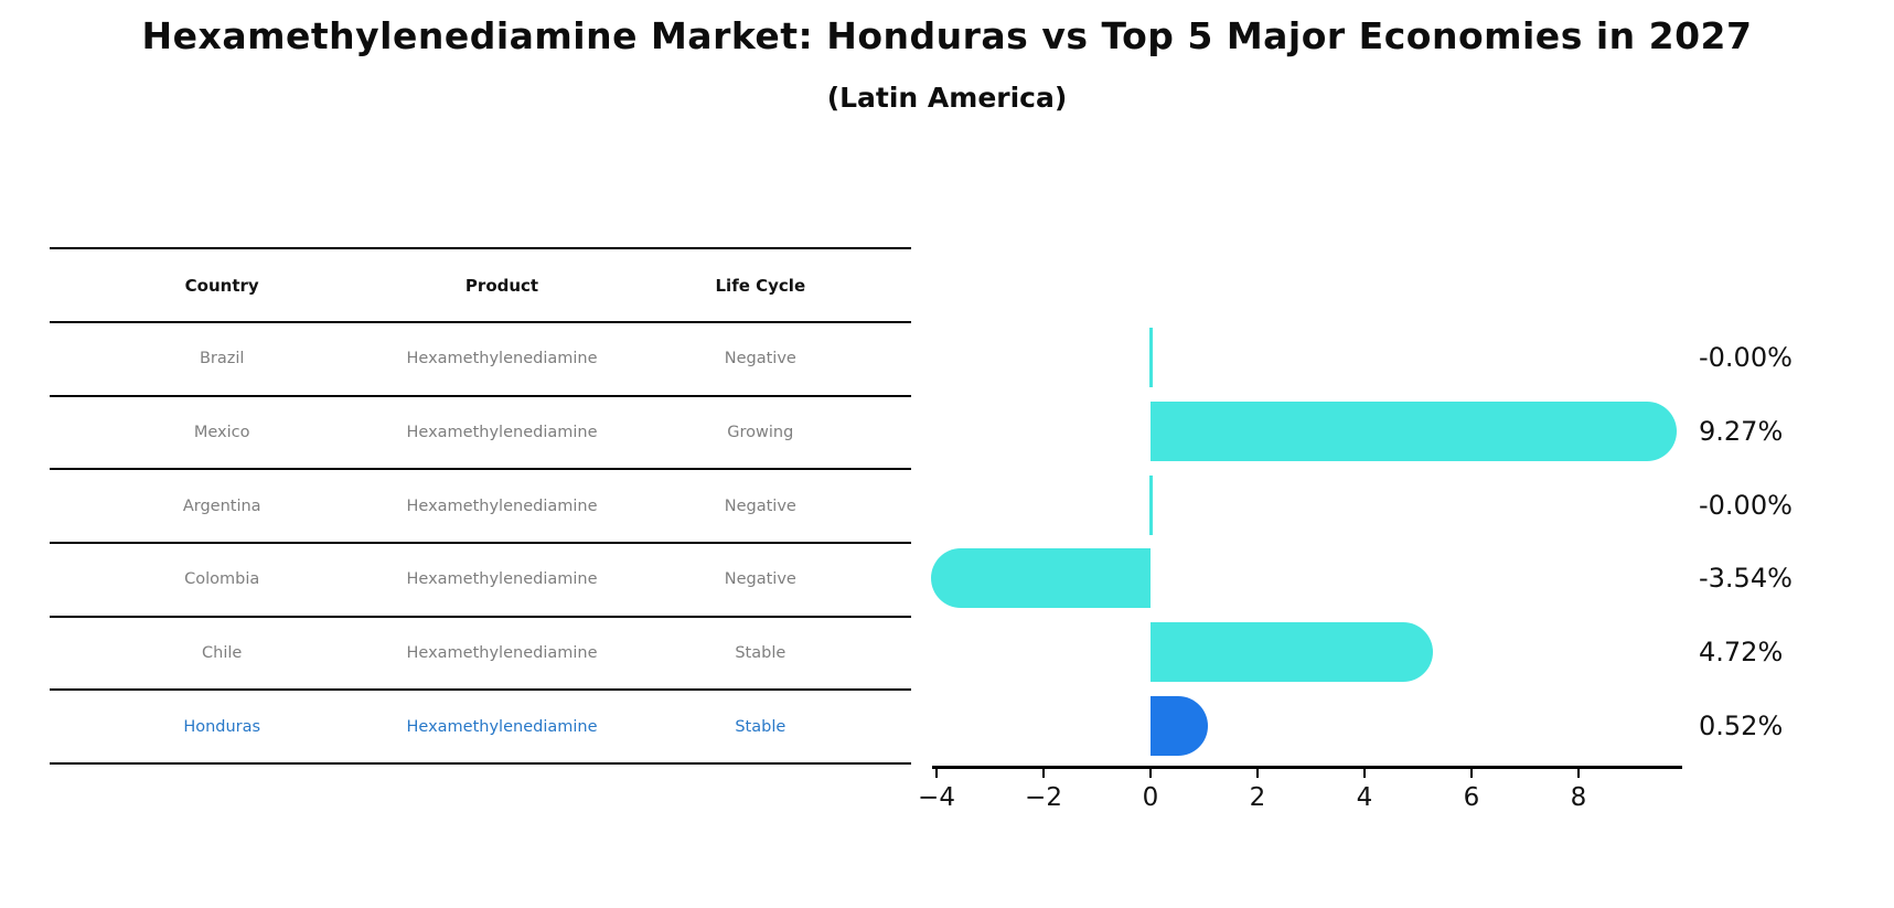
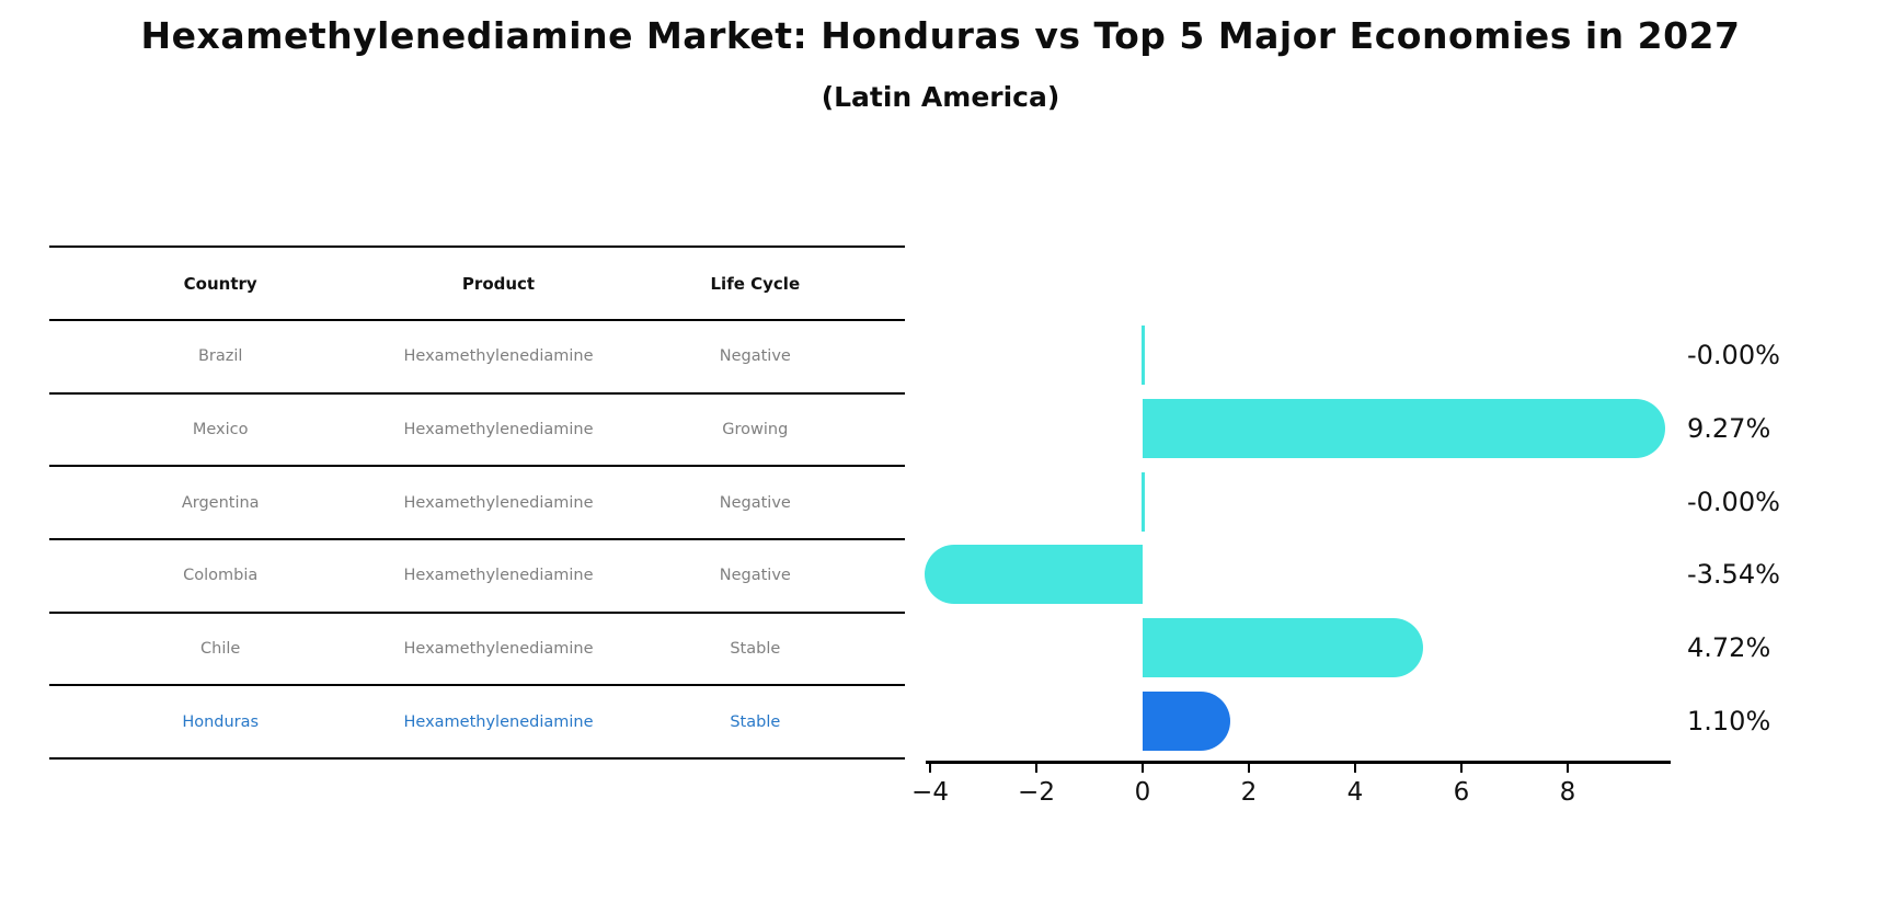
Honduras: 0.52% -> 1.10%
